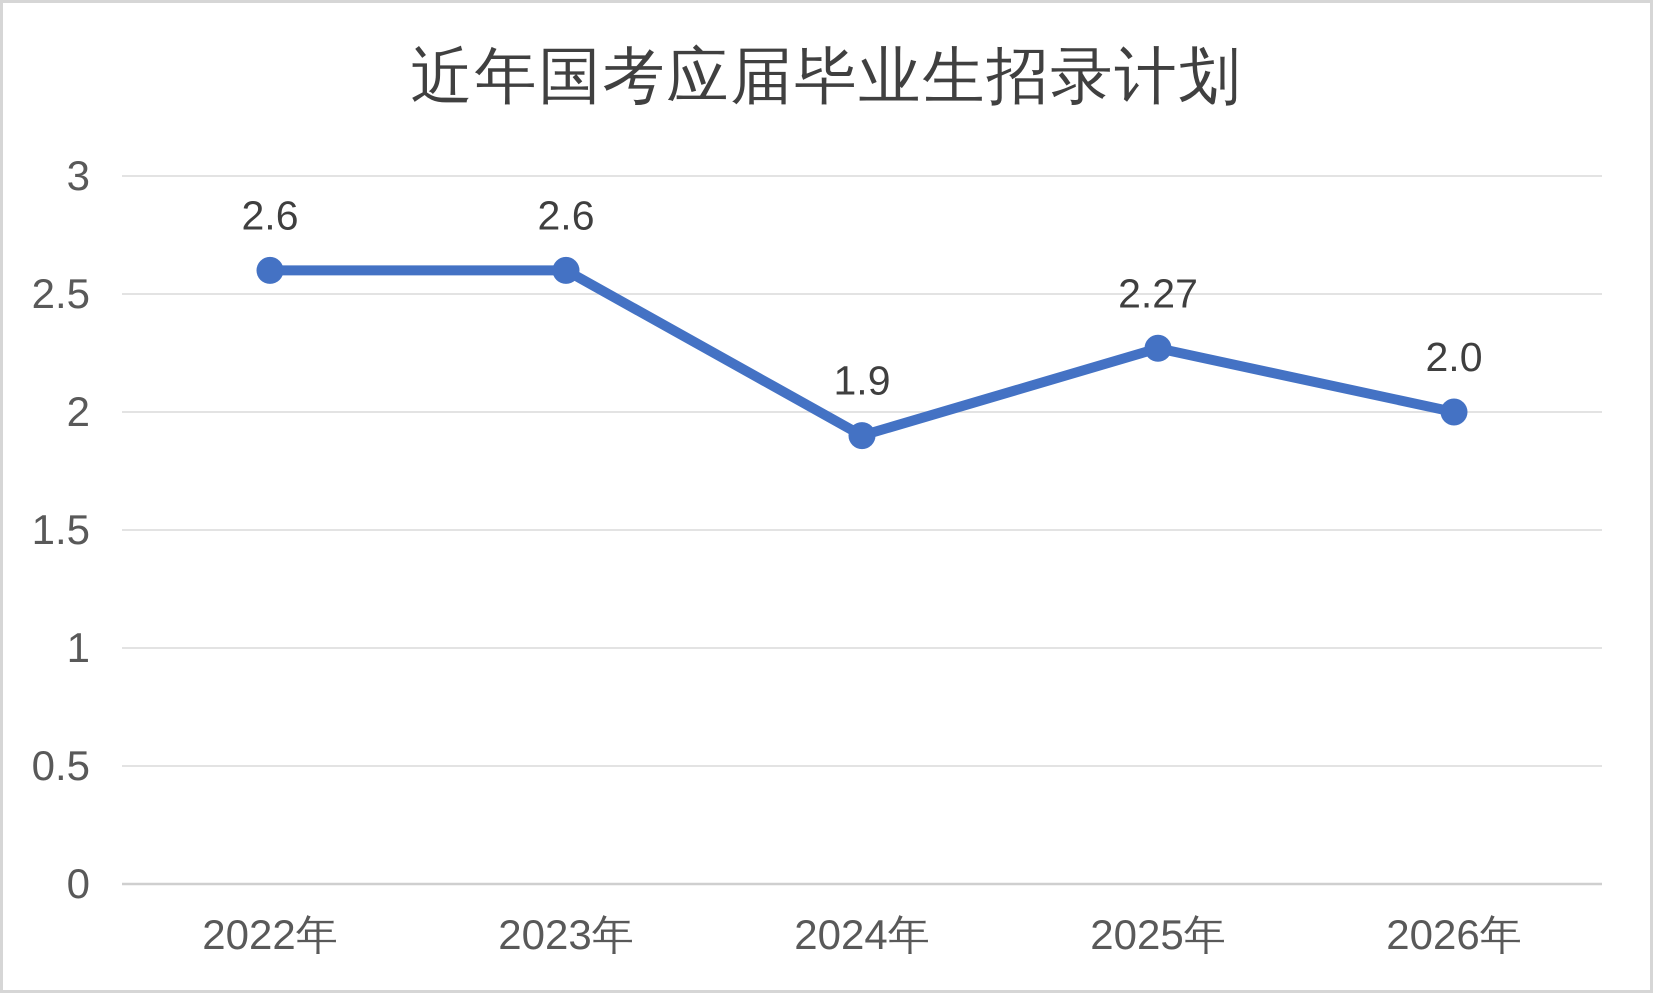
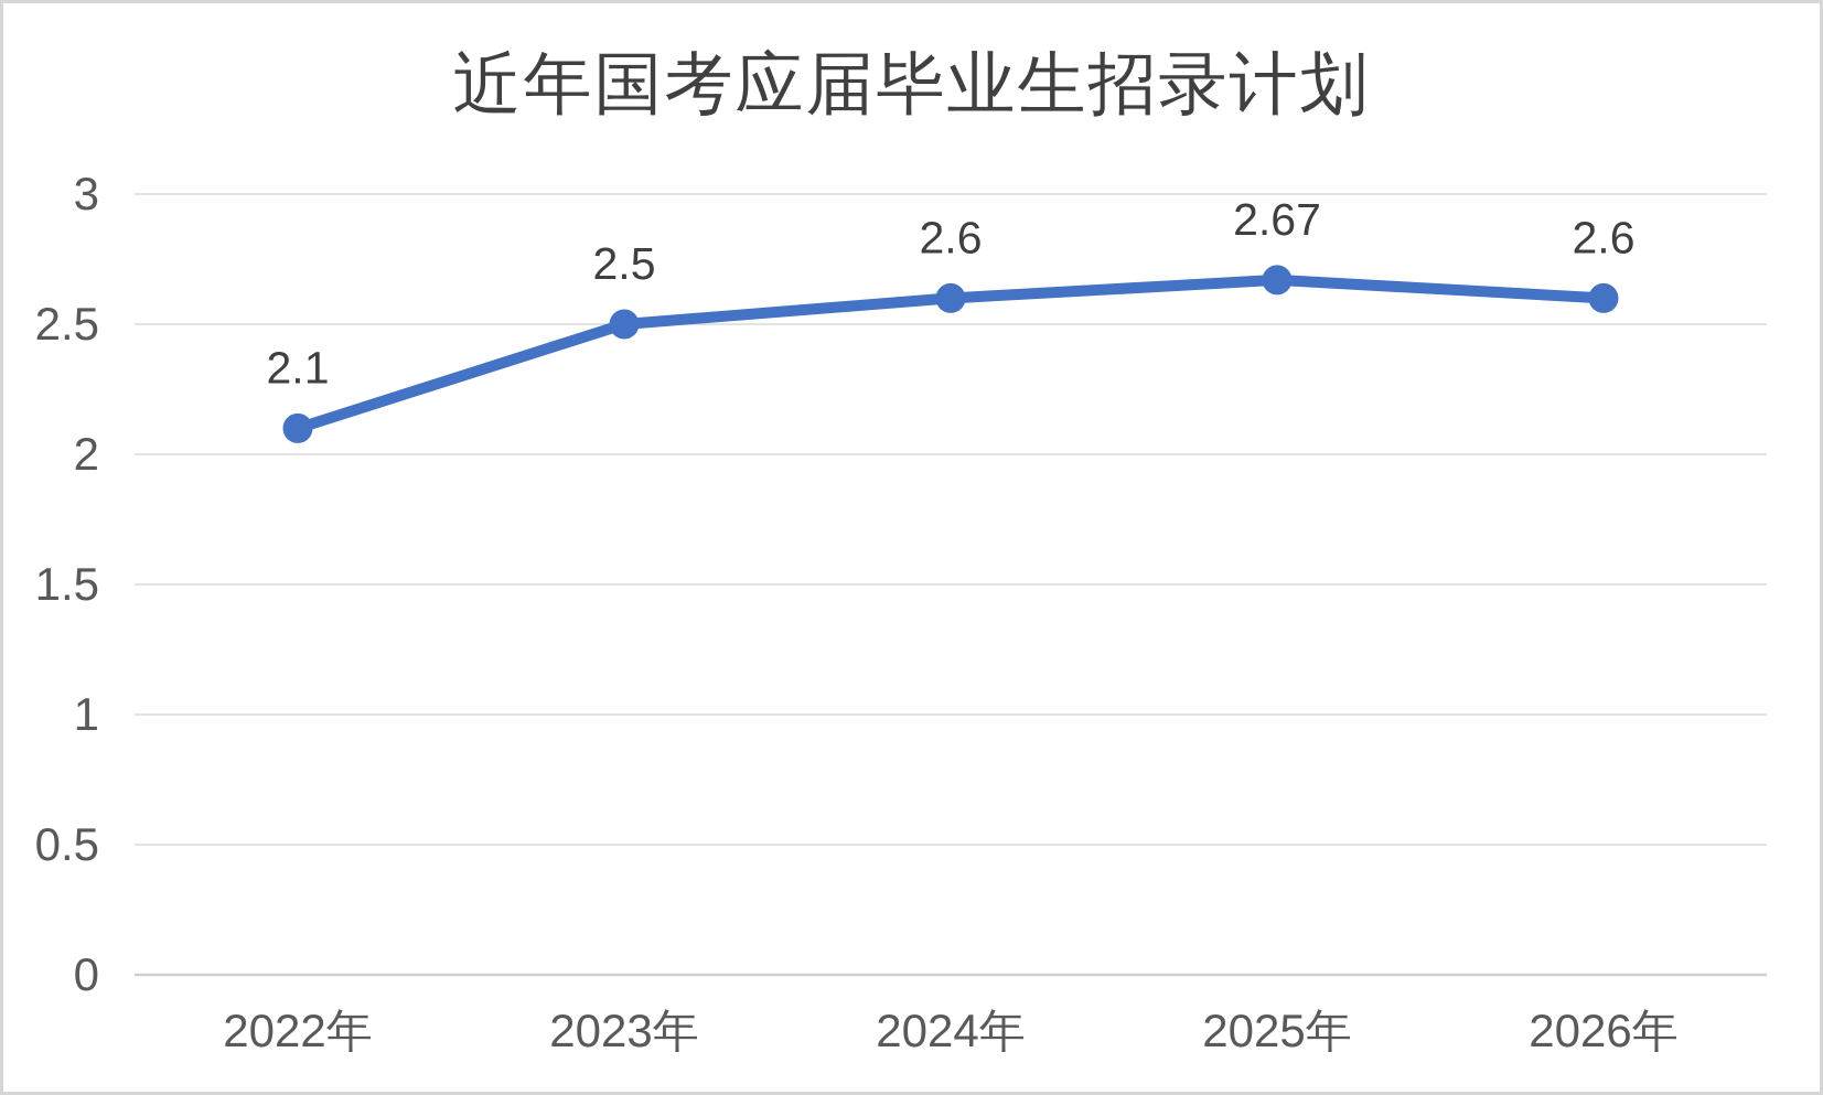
2022年: 2.6 -> 2.1
2023年: 2.6 -> 2.5
2024年: 1.9 -> 2.6
2025年: 2.27 -> 2.67
2026年: 2.0 -> 2.6
